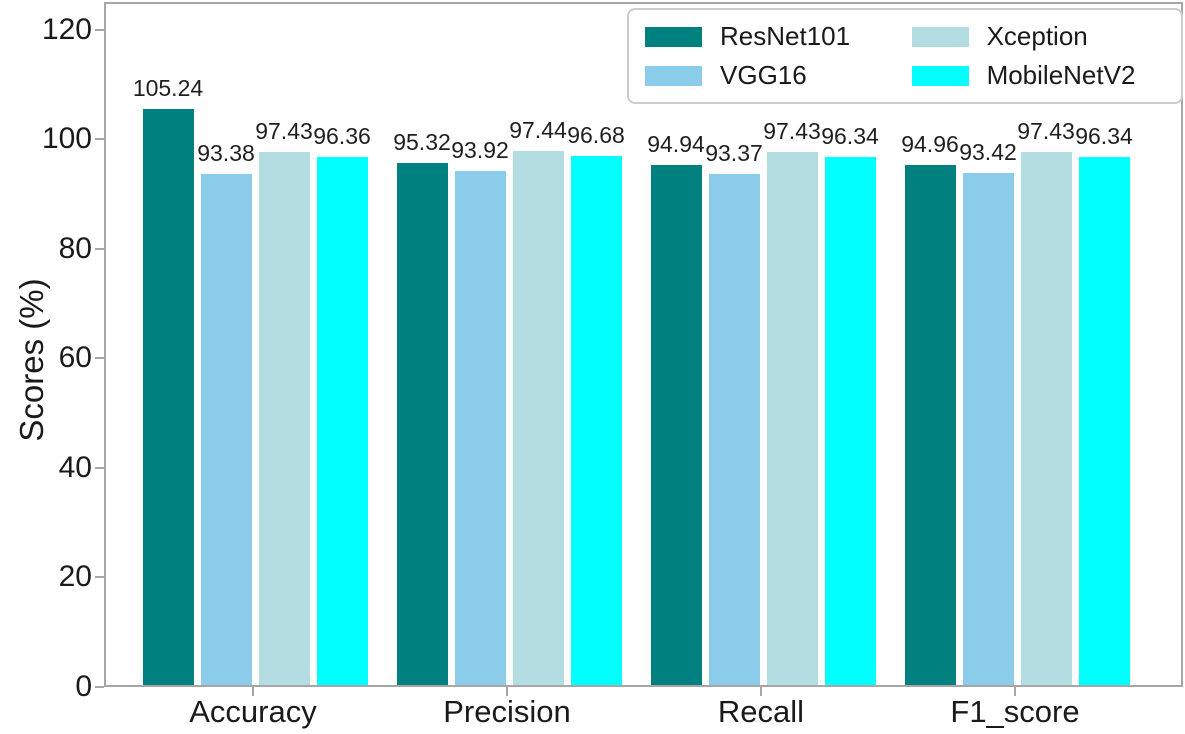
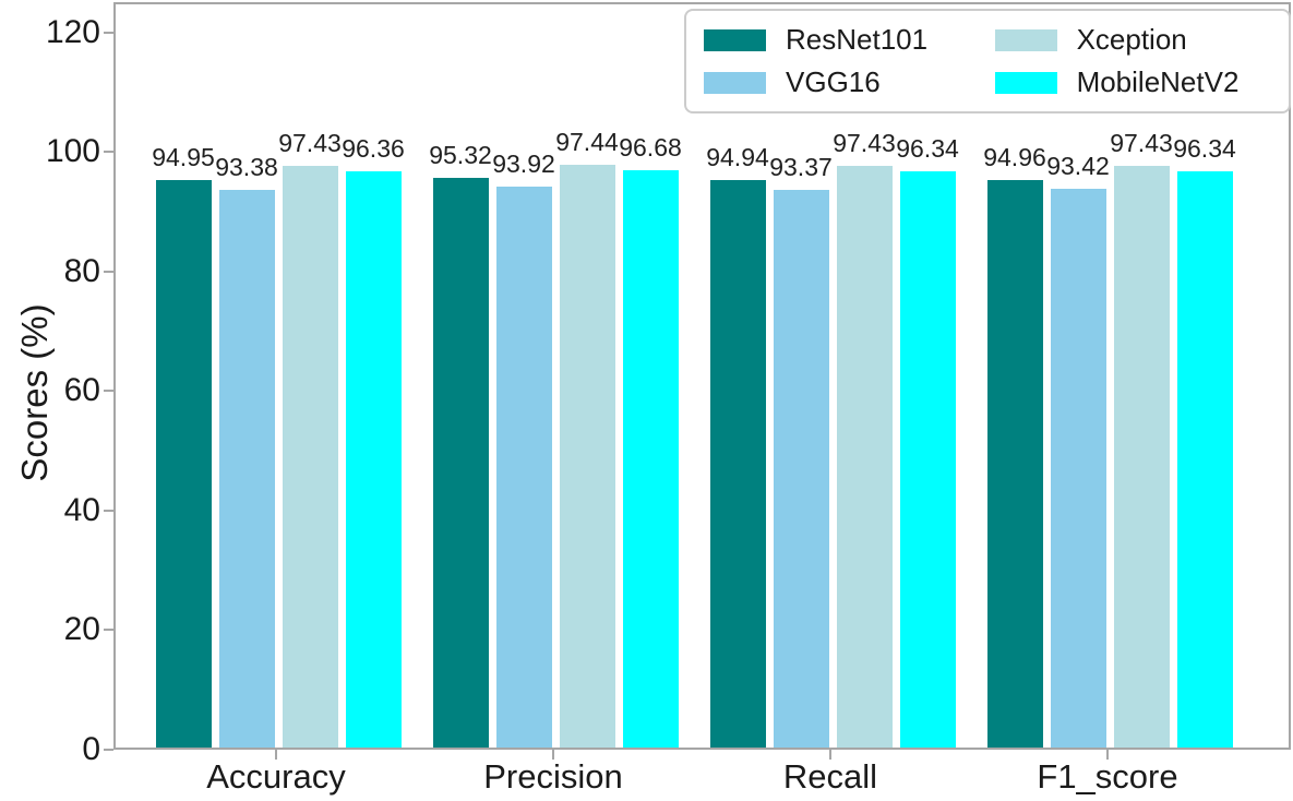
ResNet101/Accuracy: 105.24 -> 94.95
